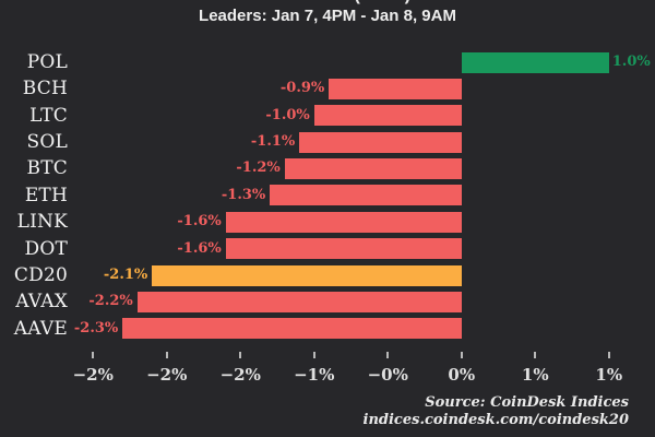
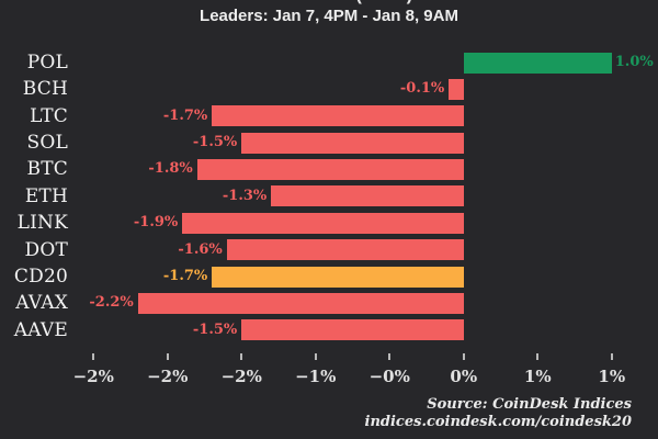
BCH: -0.9% -> -0.1%
LTC: -1.0% -> -1.7%
SOL: -1.1% -> -1.5%
BTC: -1.2% -> -1.8%
LINK: -1.6% -> -1.9%
CD20: -2.1% -> -1.7%
AAVE: -2.3% -> -1.5%
